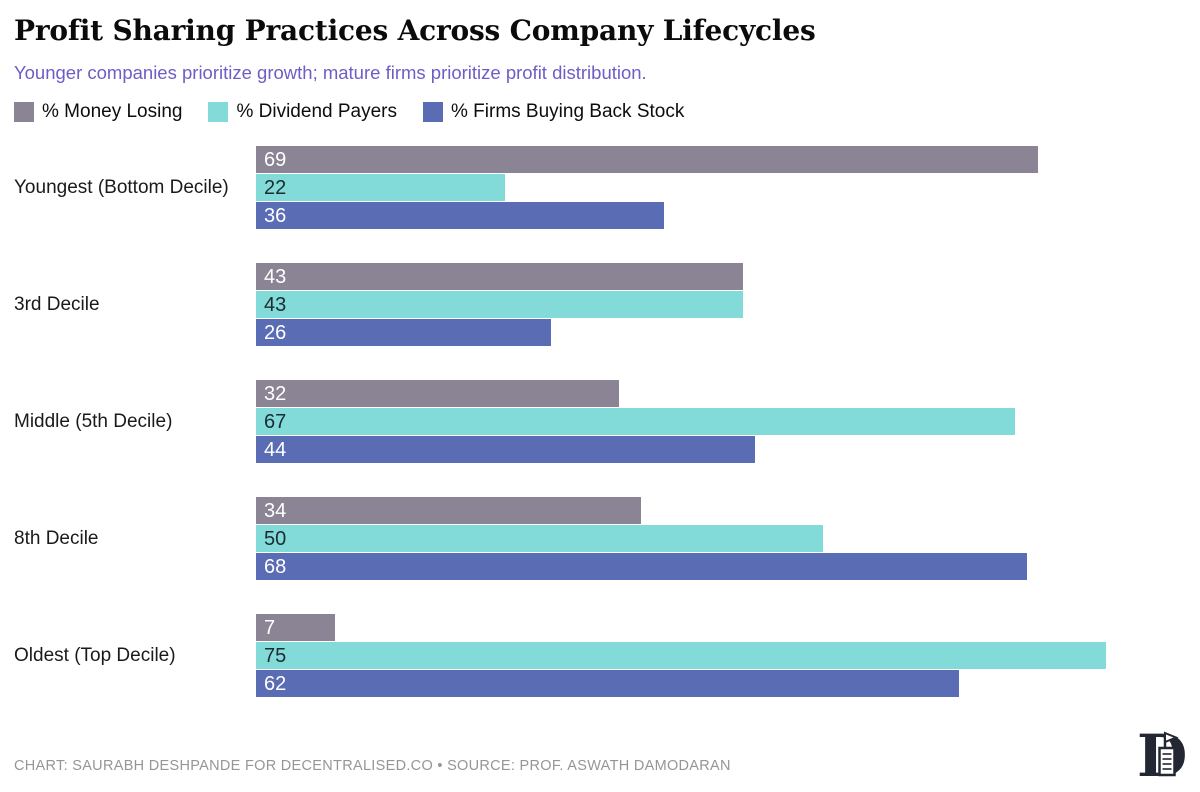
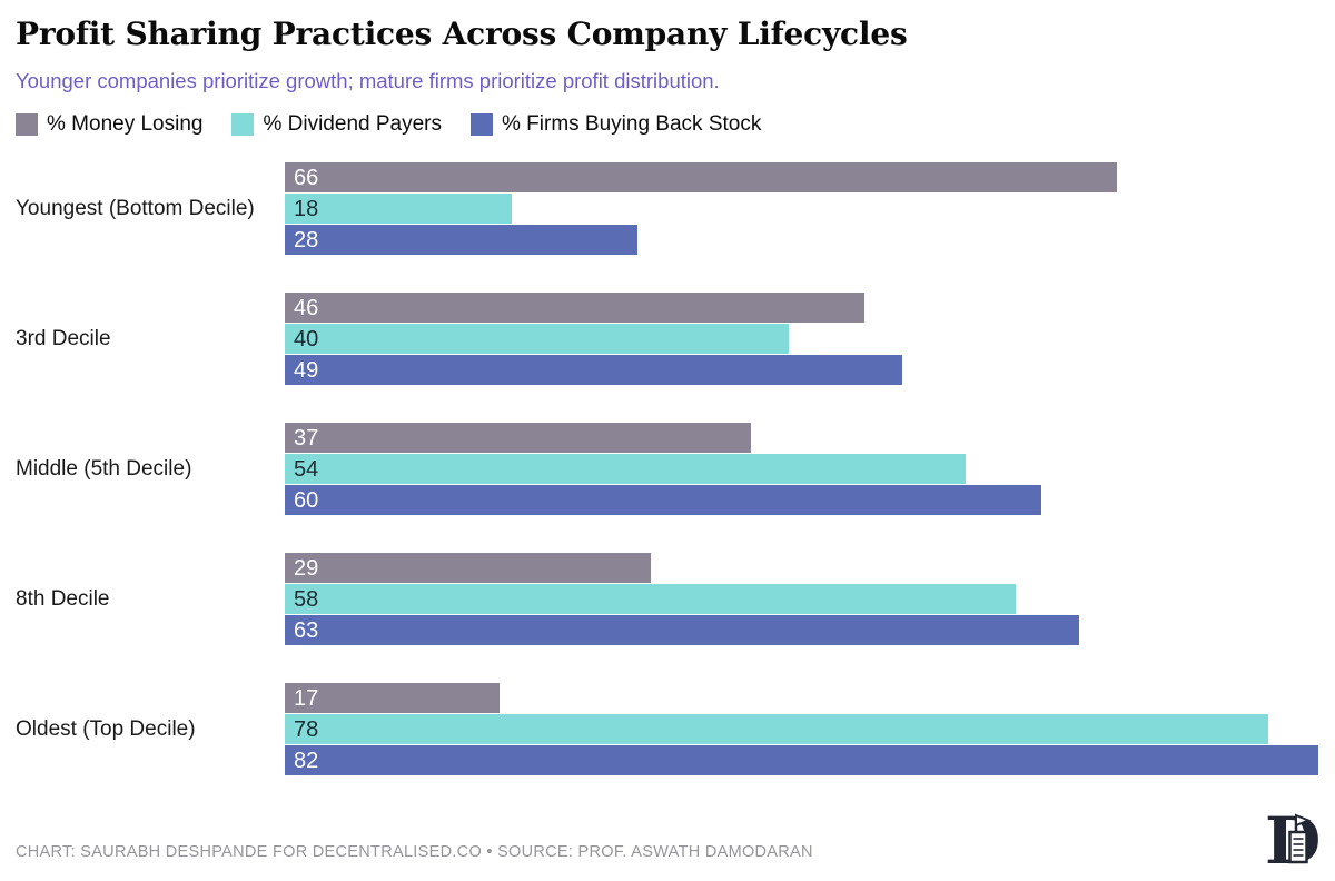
% Money Losing/Youngest (Bottom Decile): 69 -> 66
% Dividend Payers/Youngest (Bottom Decile): 22 -> 18
% Firms Buying Back Stock/Youngest (Bottom Decile): 36 -> 28
% Money Losing/3rd Decile: 43 -> 46
% Dividend Payers/3rd Decile: 43 -> 40
% Firms Buying Back Stock/3rd Decile: 26 -> 49
% Money Losing/Middle (5th Decile): 32 -> 37
% Dividend Payers/Middle (5th Decile): 67 -> 54
% Firms Buying Back Stock/Middle (5th Decile): 44 -> 60
% Money Losing/8th Decile: 34 -> 29
% Dividend Payers/8th Decile: 50 -> 58
% Firms Buying Back Stock/8th Decile: 68 -> 63
% Money Losing/Oldest (Top Decile): 7 -> 17
% Dividend Payers/Oldest (Top Decile): 75 -> 78
% Firms Buying Back Stock/Oldest (Top Decile): 62 -> 82
